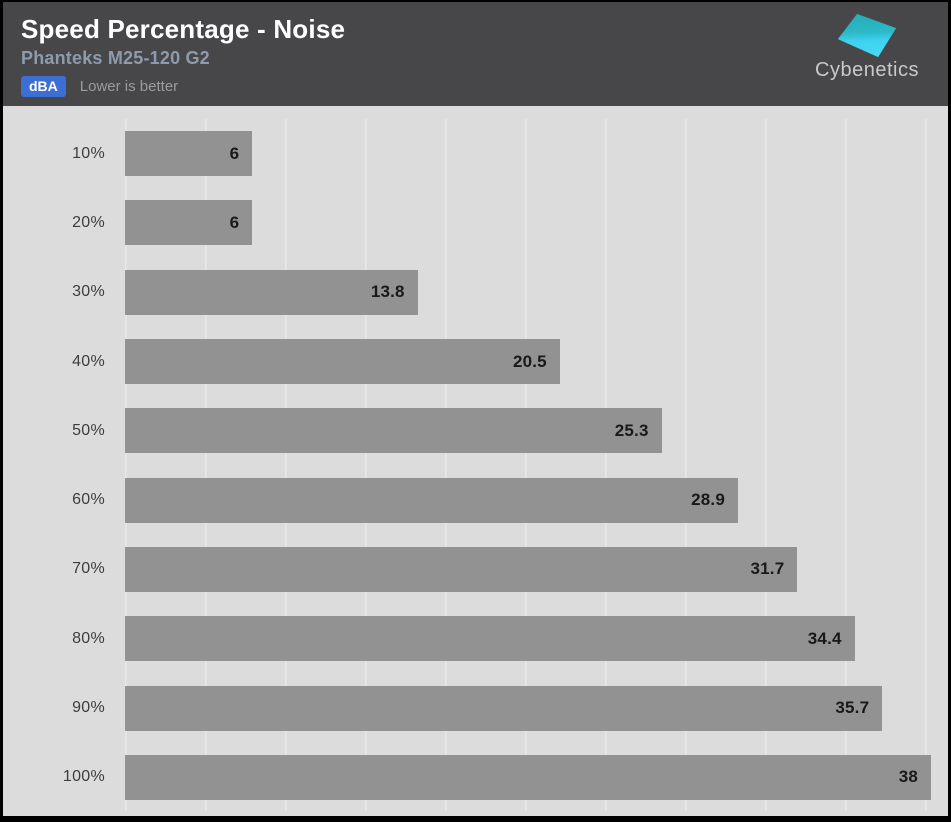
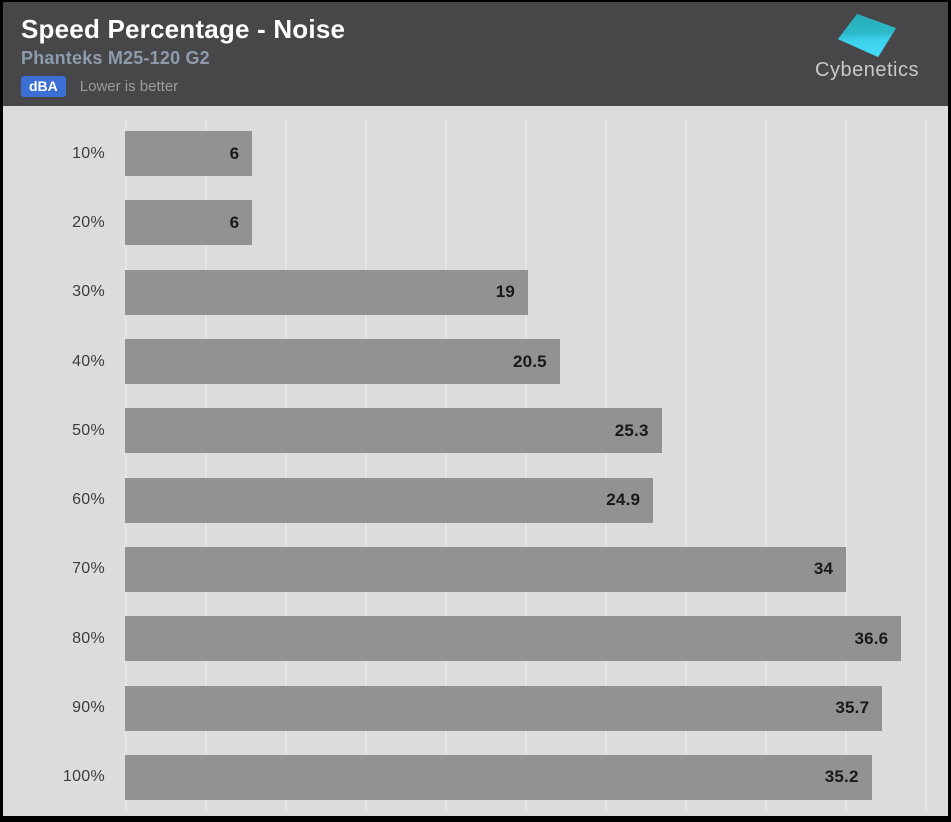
30%: 13.8 -> 19
60%: 28.9 -> 24.9
70%: 31.7 -> 34
80%: 34.4 -> 36.6
100%: 38 -> 35.2
